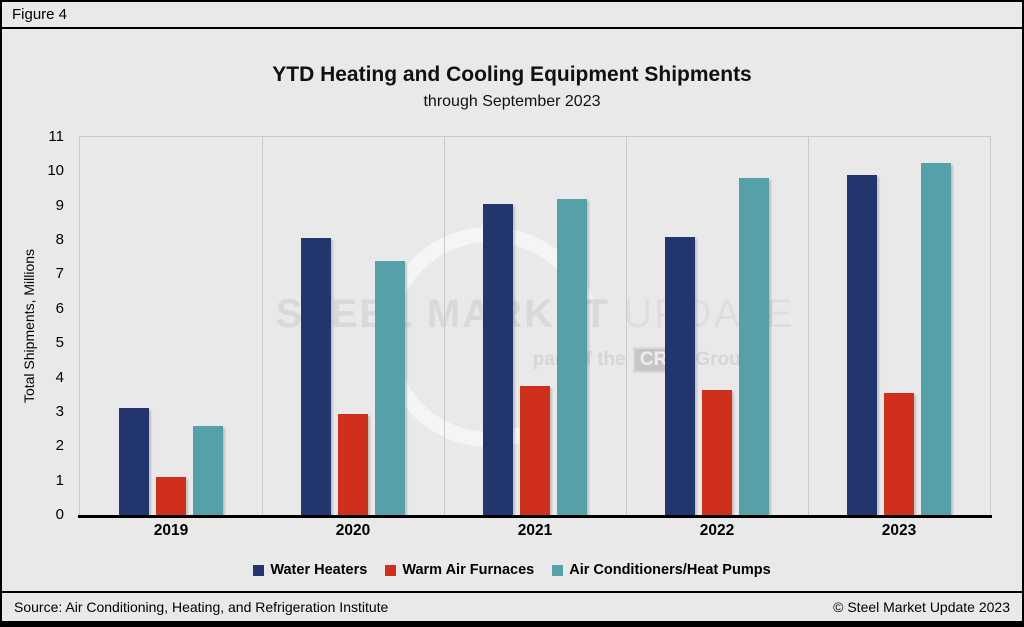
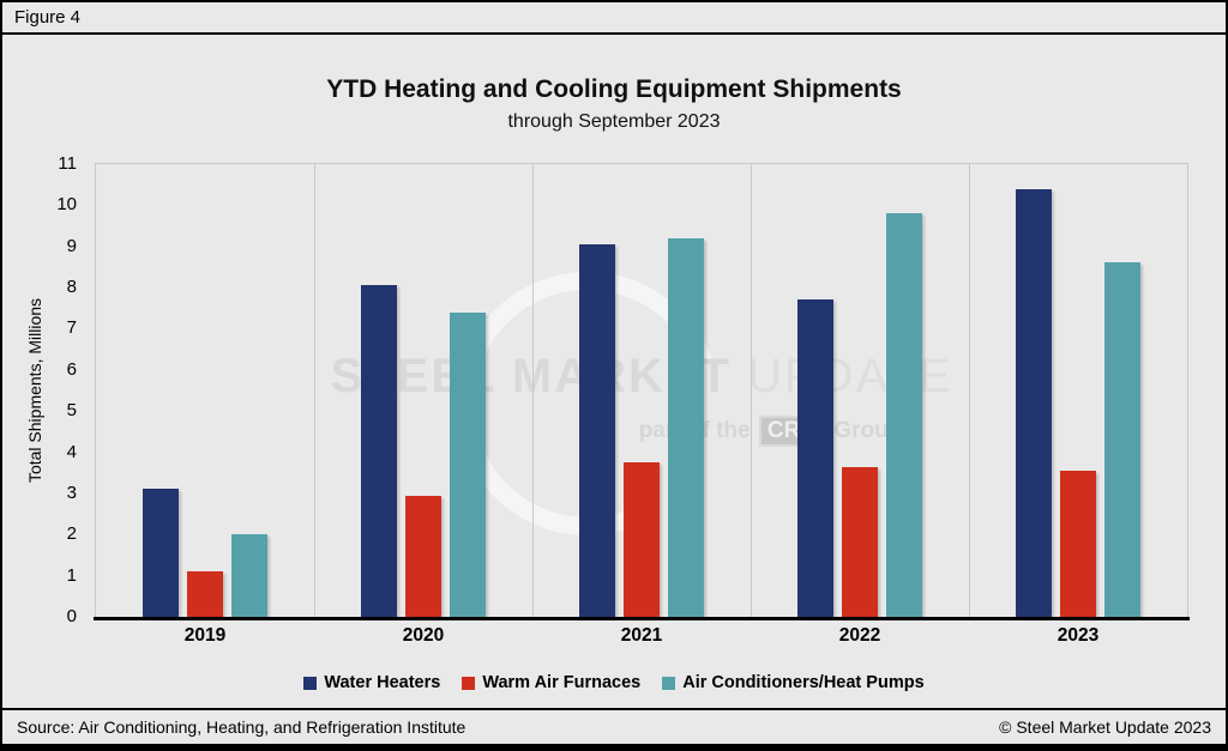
Air Conditioners/Heat Pumps/2019: 2.6 -> 2.0
Water Heaters/2022: 8.1 -> 7.7
Water Heaters/2023: 9.9 -> 10.4
Air Conditioners/Heat Pumps/2023: 10.2 -> 8.6
